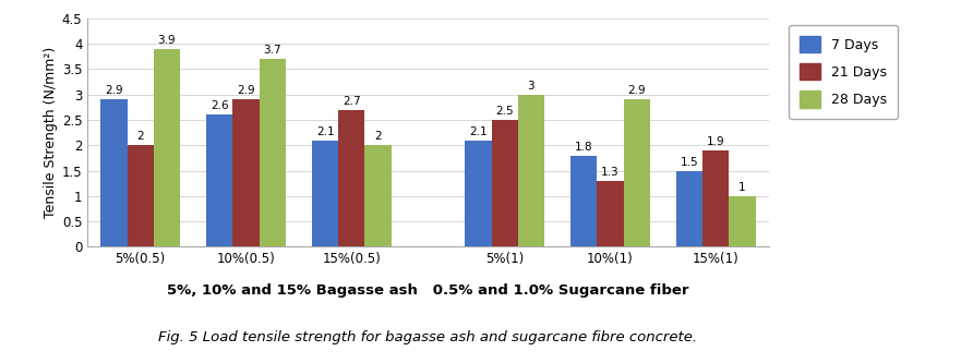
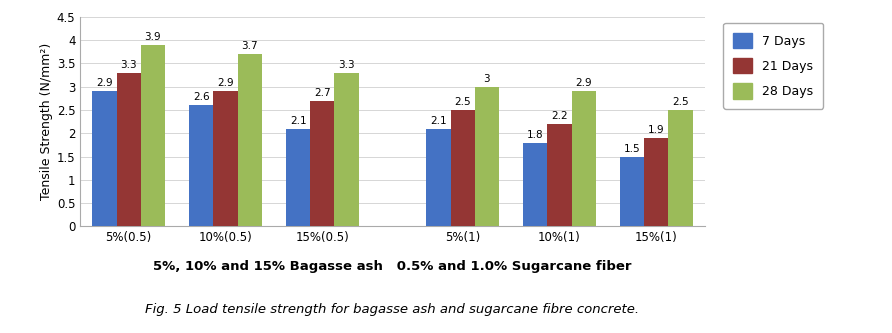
21 Days/5%(0.5): 2 -> 3.3
28 Days/15%(0.5): 2 -> 3.3
21 Days/10%(1): 1.3 -> 2.2
28 Days/15%(1): 1 -> 2.5
